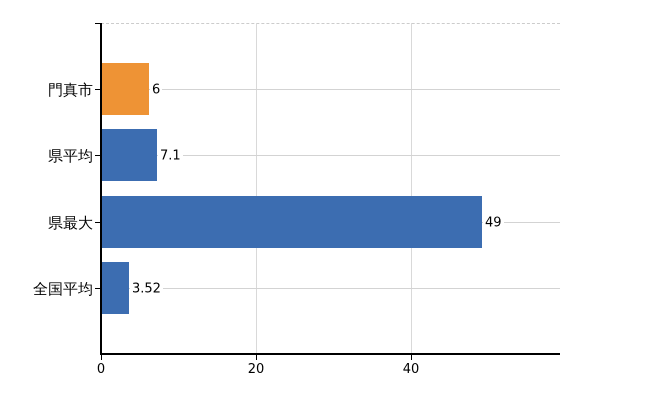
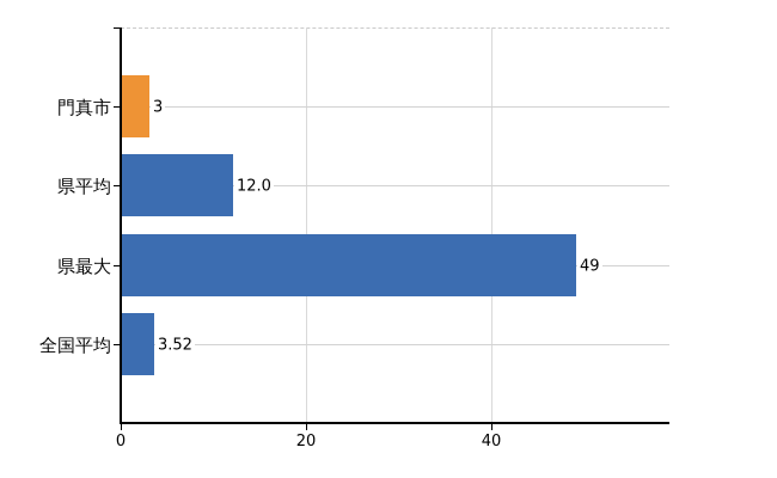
門真市: 6 -> 3
県平均: 7.1 -> 12.0
